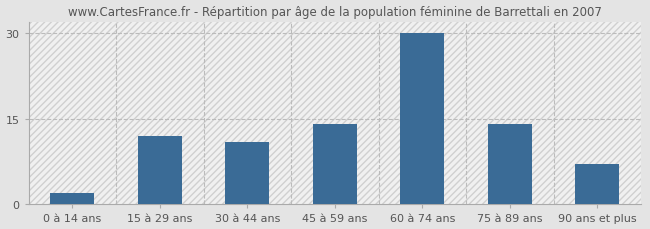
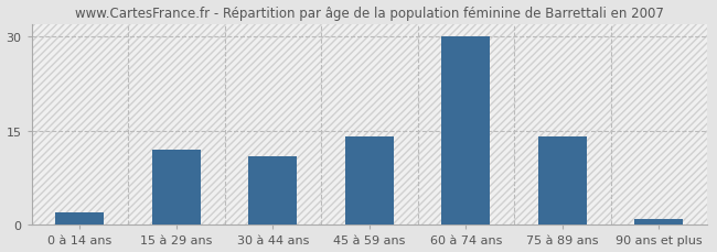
90 ans et plus: 7 -> 1
